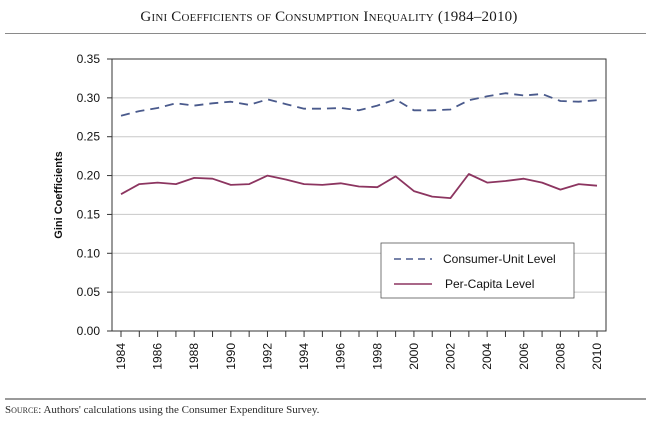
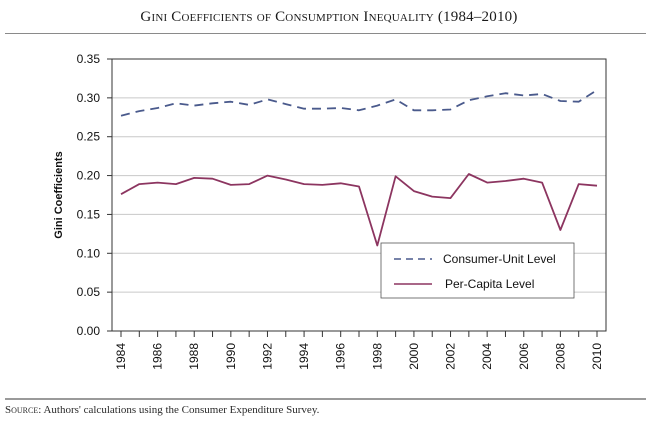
Per-Capita Level/1998: 0.18 -> 0.11
Per-Capita Level/2008: 0.18 -> 0.13
Consumer-Unit Level/2010: 0.30 -> 0.31
